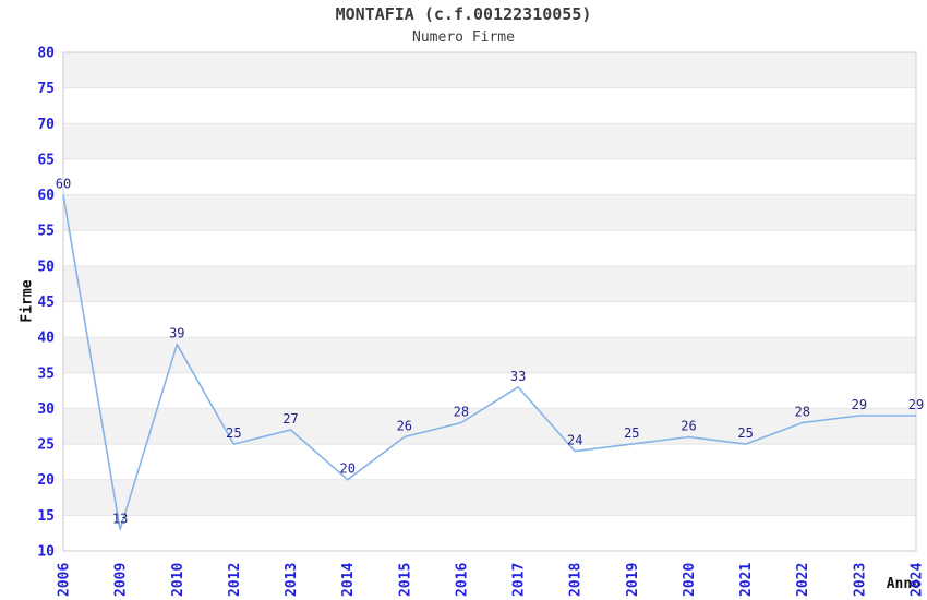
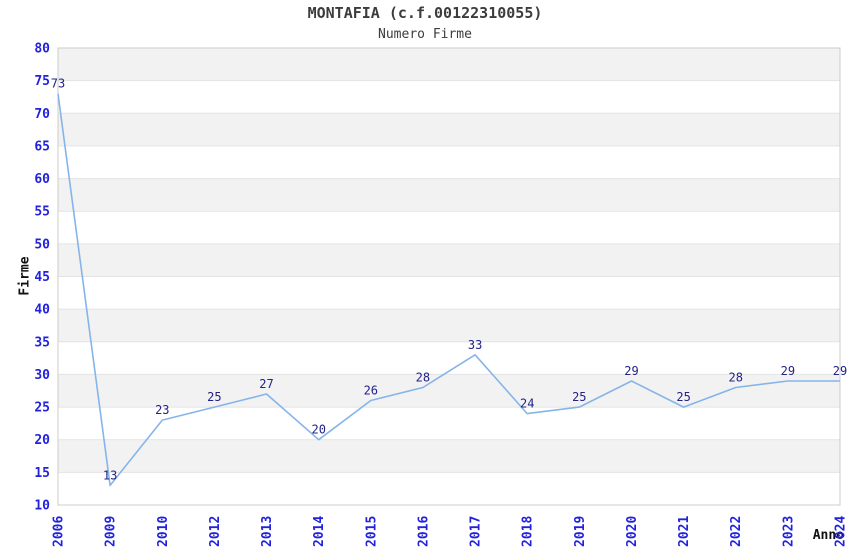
2006: 60 -> 73
2010: 39 -> 23
2020: 26 -> 29
